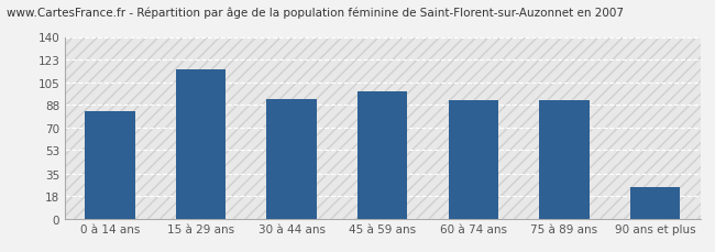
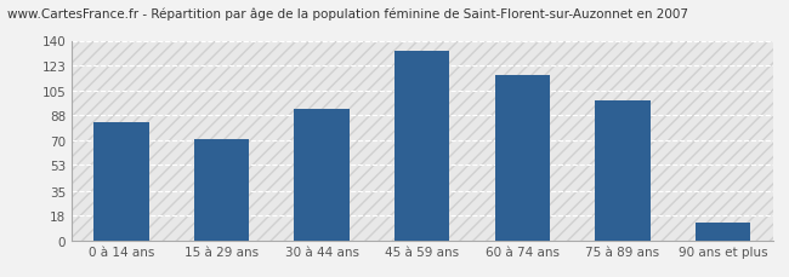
15 à 29 ans: 115 -> 71
45 à 59 ans: 98 -> 133
60 à 74 ans: 91 -> 116
75 à 89 ans: 91 -> 98
90 ans et plus: 25 -> 13
